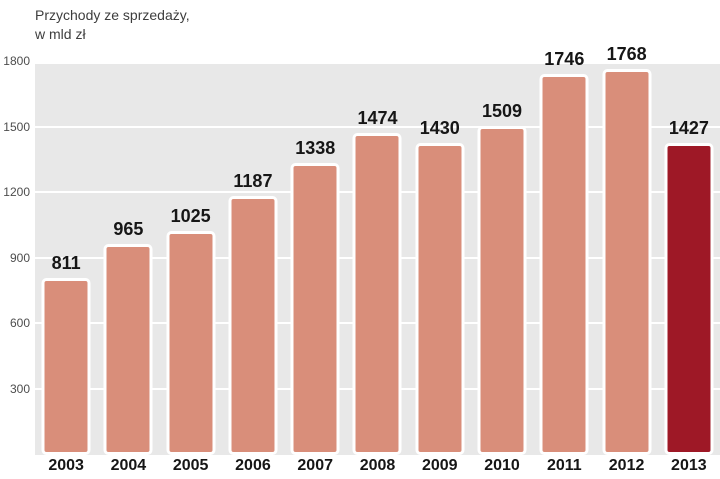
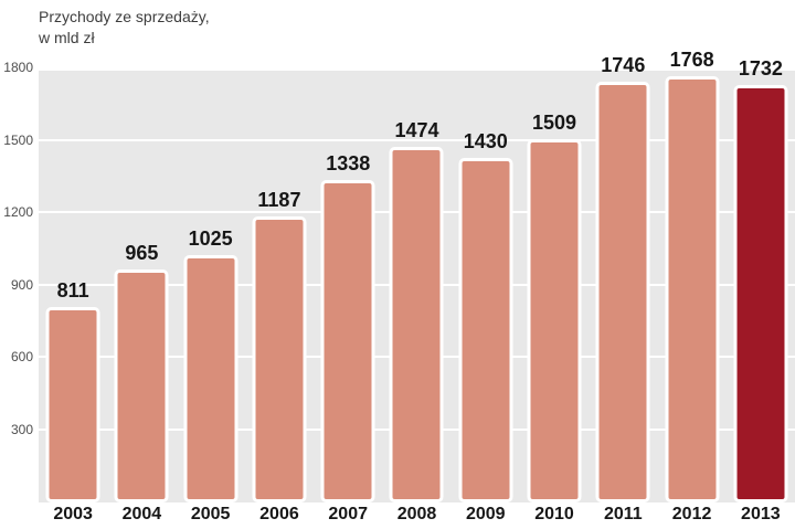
2013: 1427 -> 1732
